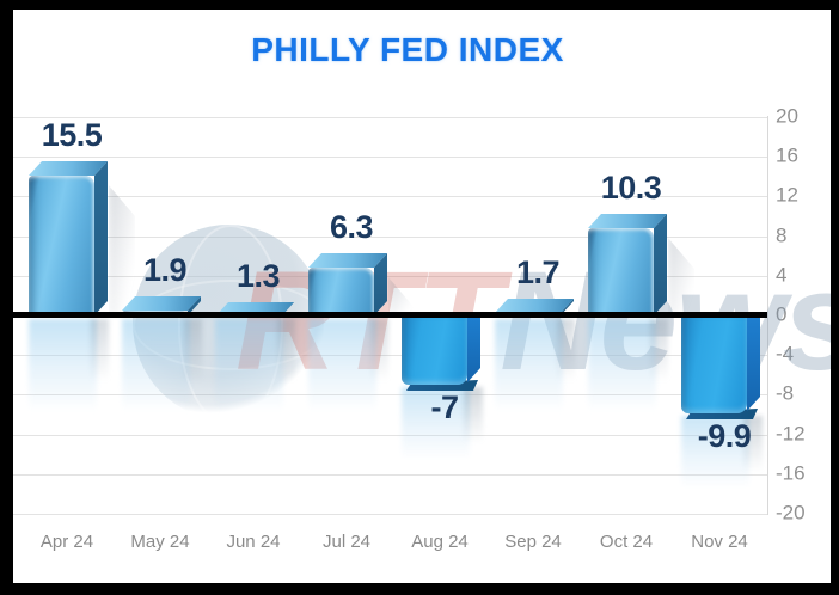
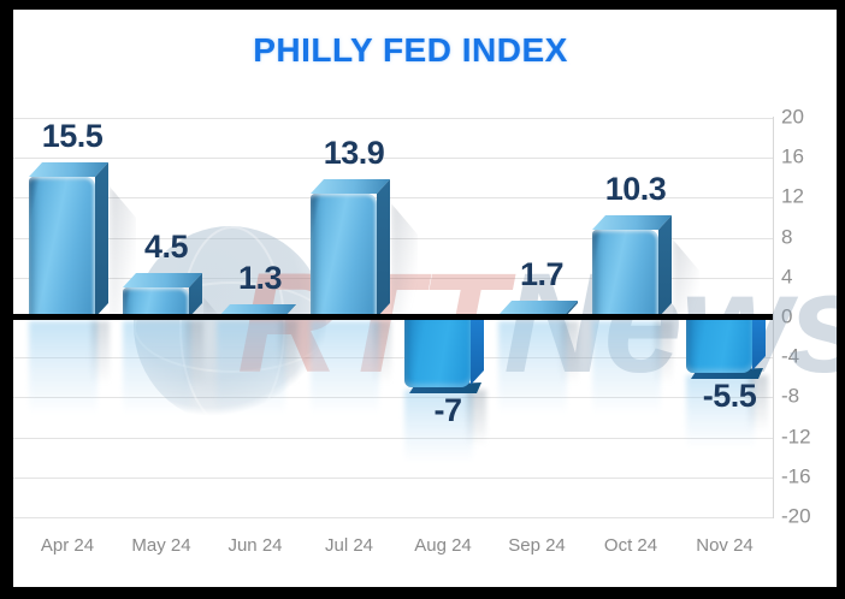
May 24: 1.9 -> 4.5
Jul 24: 6.3 -> 13.9
Nov 24: -9.9 -> -5.5
